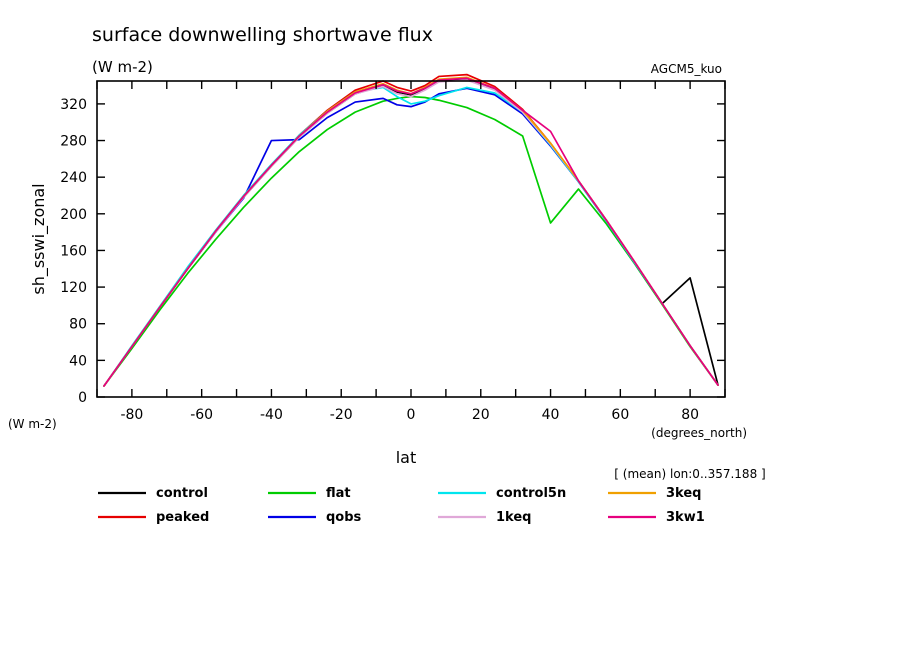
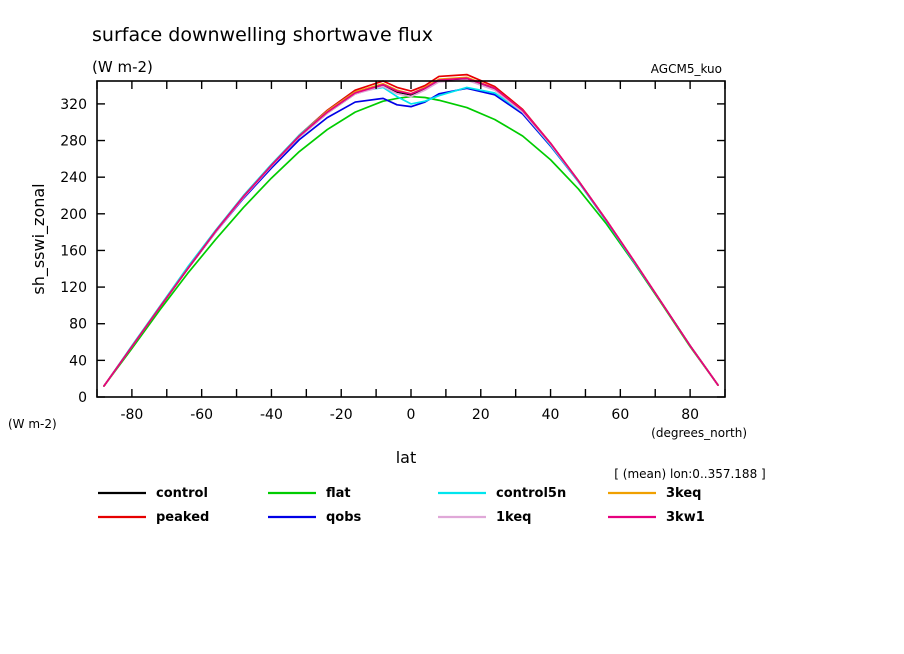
qobs/-40: 280 -> 250
flat/40: 190 -> 260
3kw1/40: 290 -> 280
control/80: 130 -> 60
